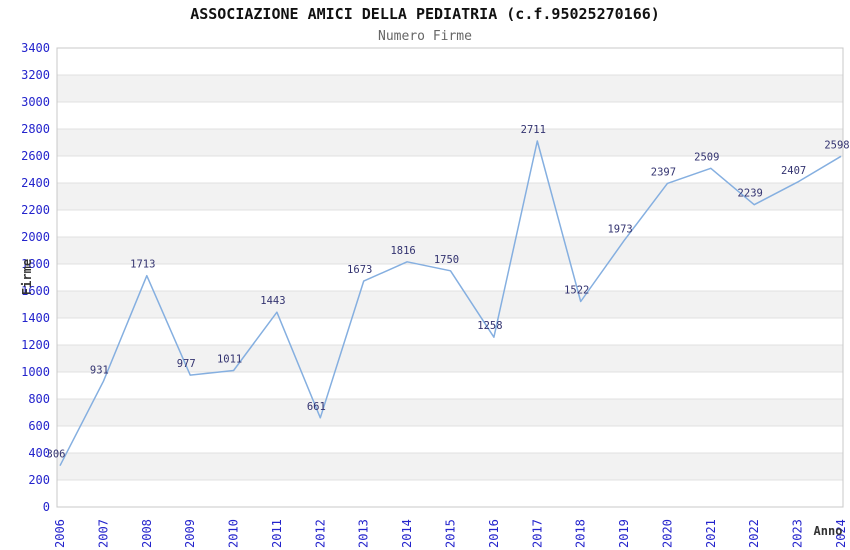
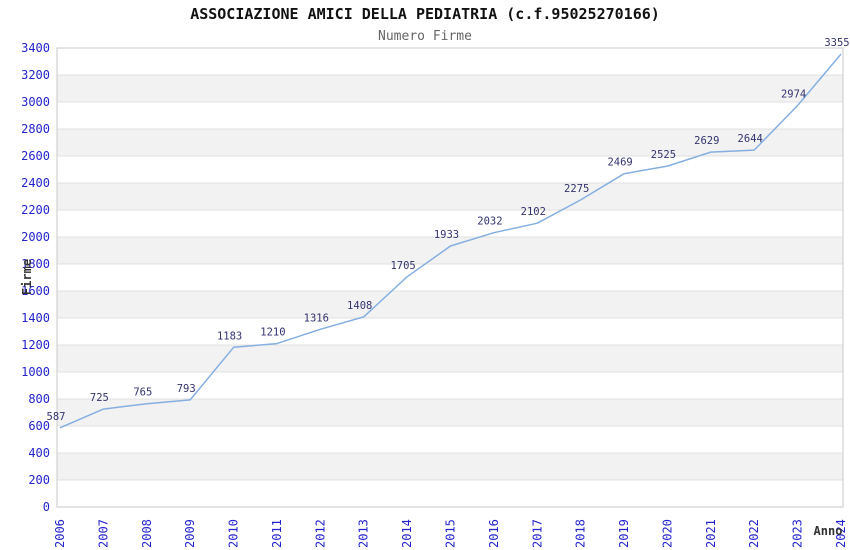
2006: 306 -> 587
2007: 931 -> 725
2008: 1713 -> 765
2009: 977 -> 793
2010: 1011 -> 1183
2011: 1443 -> 1210
2012: 661 -> 1316
2013: 1673 -> 1408
2014: 1816 -> 1705
2015: 1750 -> 1933
2016: 1258 -> 2032
2017: 2711 -> 2102
2018: 1522 -> 2275
2019: 1973 -> 2469
2020: 2397 -> 2525
2021: 2509 -> 2629
2022: 2239 -> 2644
2023: 2407 -> 2974
2024: 2598 -> 3355
